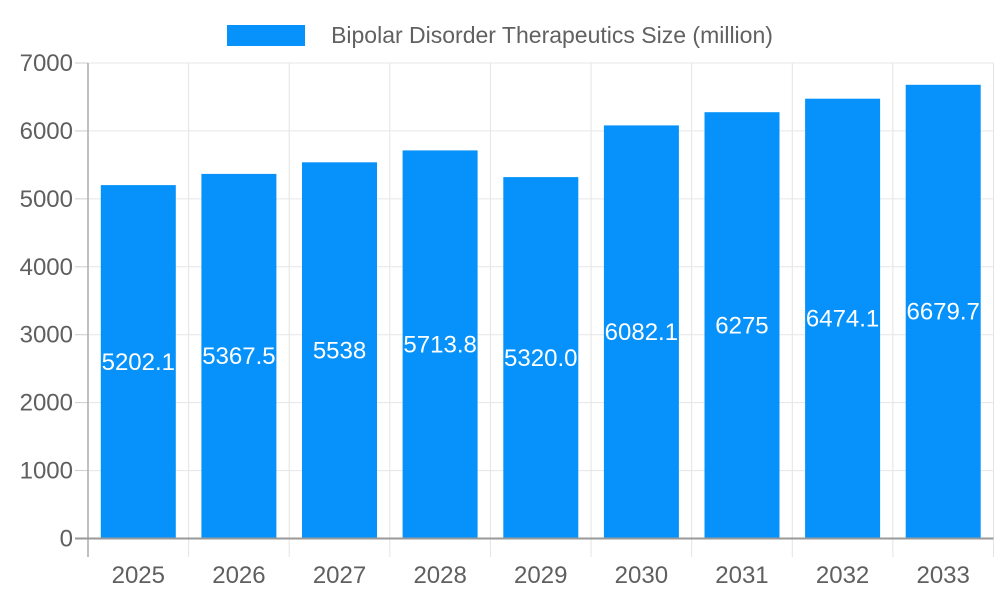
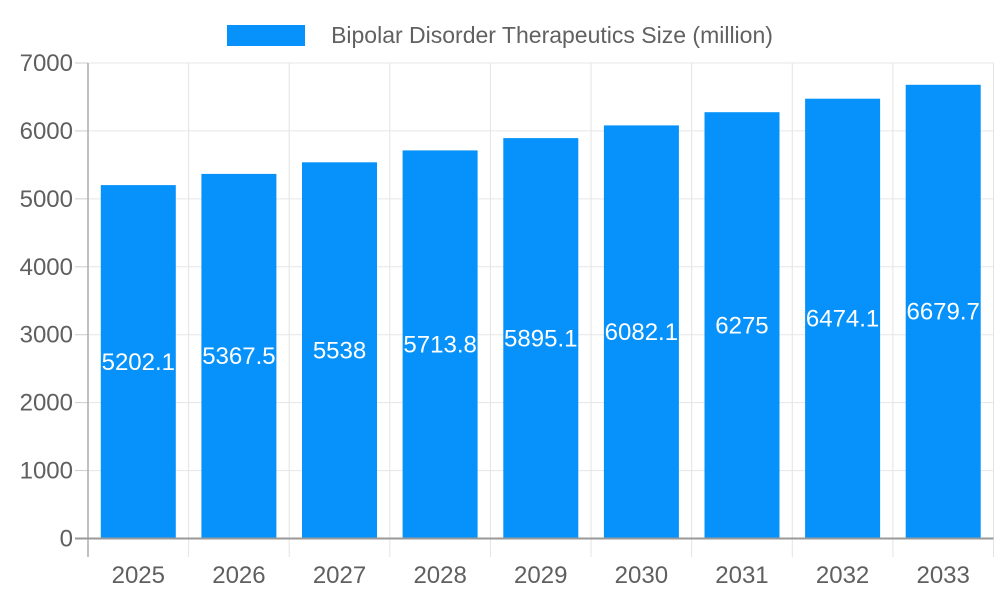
2029: 5320.0 -> 5895.1
